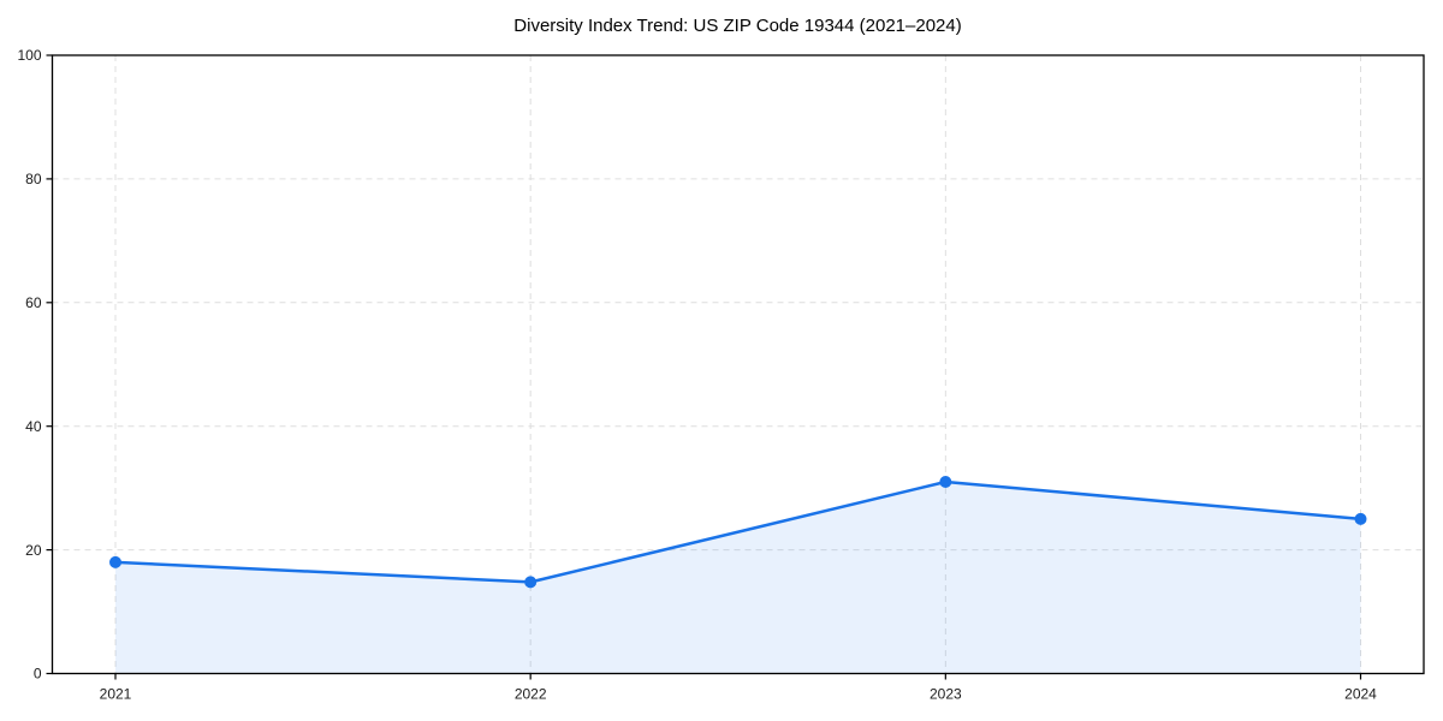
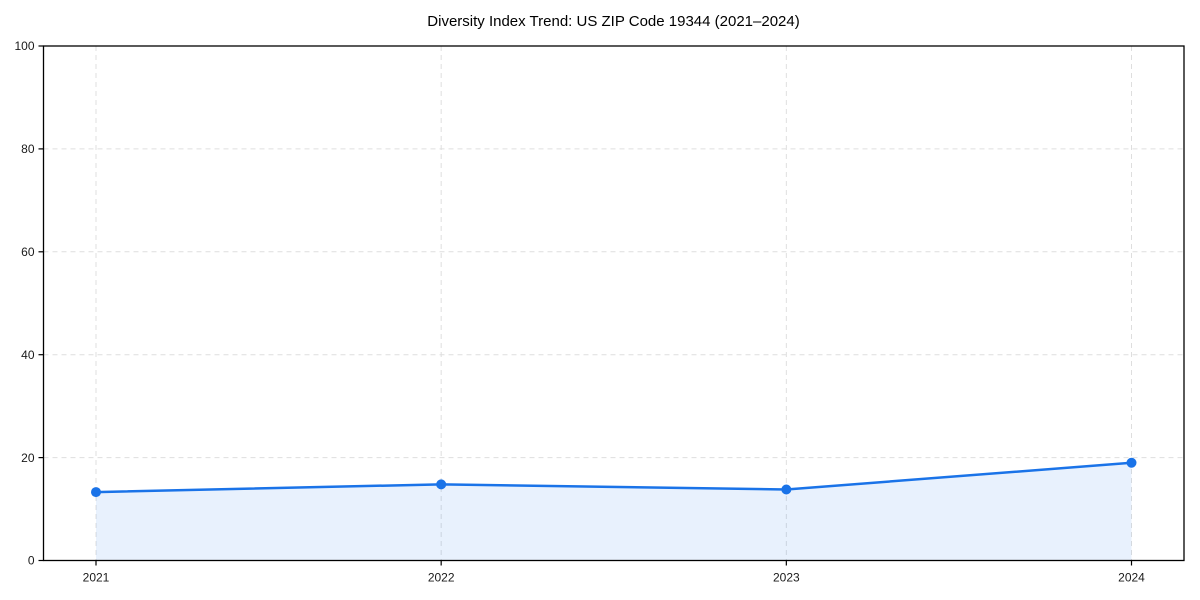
2021: 18 -> 13
2023: 31 -> 14
2024: 25 -> 19
